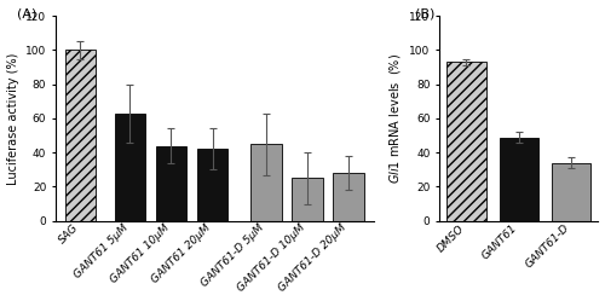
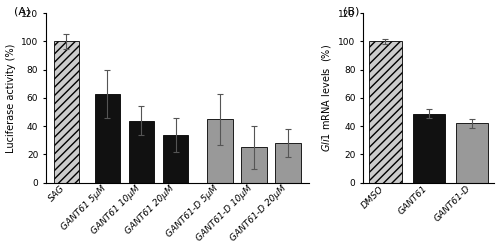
GANT61 20μM: 42 -> 34
DMSO: 93 -> 100
GANT61-D: 34 -> 42
